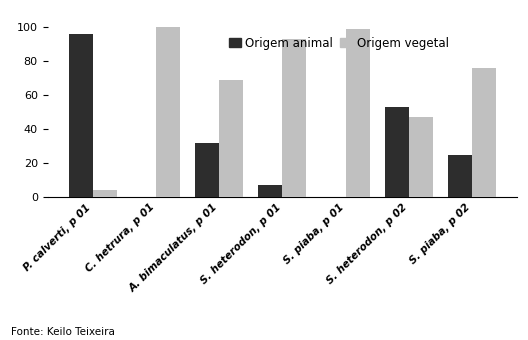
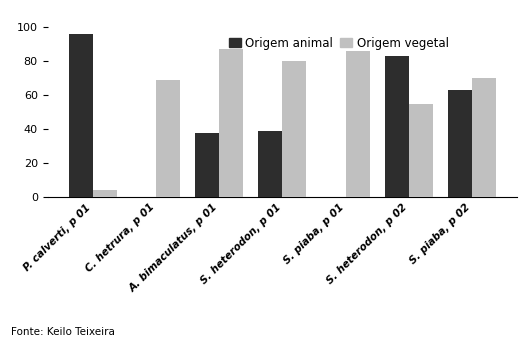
Origem vegetal/C. hetrura, p 01: 100 -> 69
Origem animal/A. bimaculatus, p 01: 32 -> 38
Origem vegetal/A. bimaculatus, p 01: 69 -> 87
Origem animal/S. heterodon, p 01: 7 -> 39
Origem vegetal/S. heterodon, p 01: 93 -> 80
Origem vegetal/S. piaba, p 01: 99 -> 86
Origem animal/S. heterodon, p 02: 53 -> 83
Origem vegetal/S. heterodon, p 02: 47 -> 55
Origem animal/S. piaba, p 02: 25 -> 63
Origem vegetal/S. piaba, p 02: 76 -> 70
